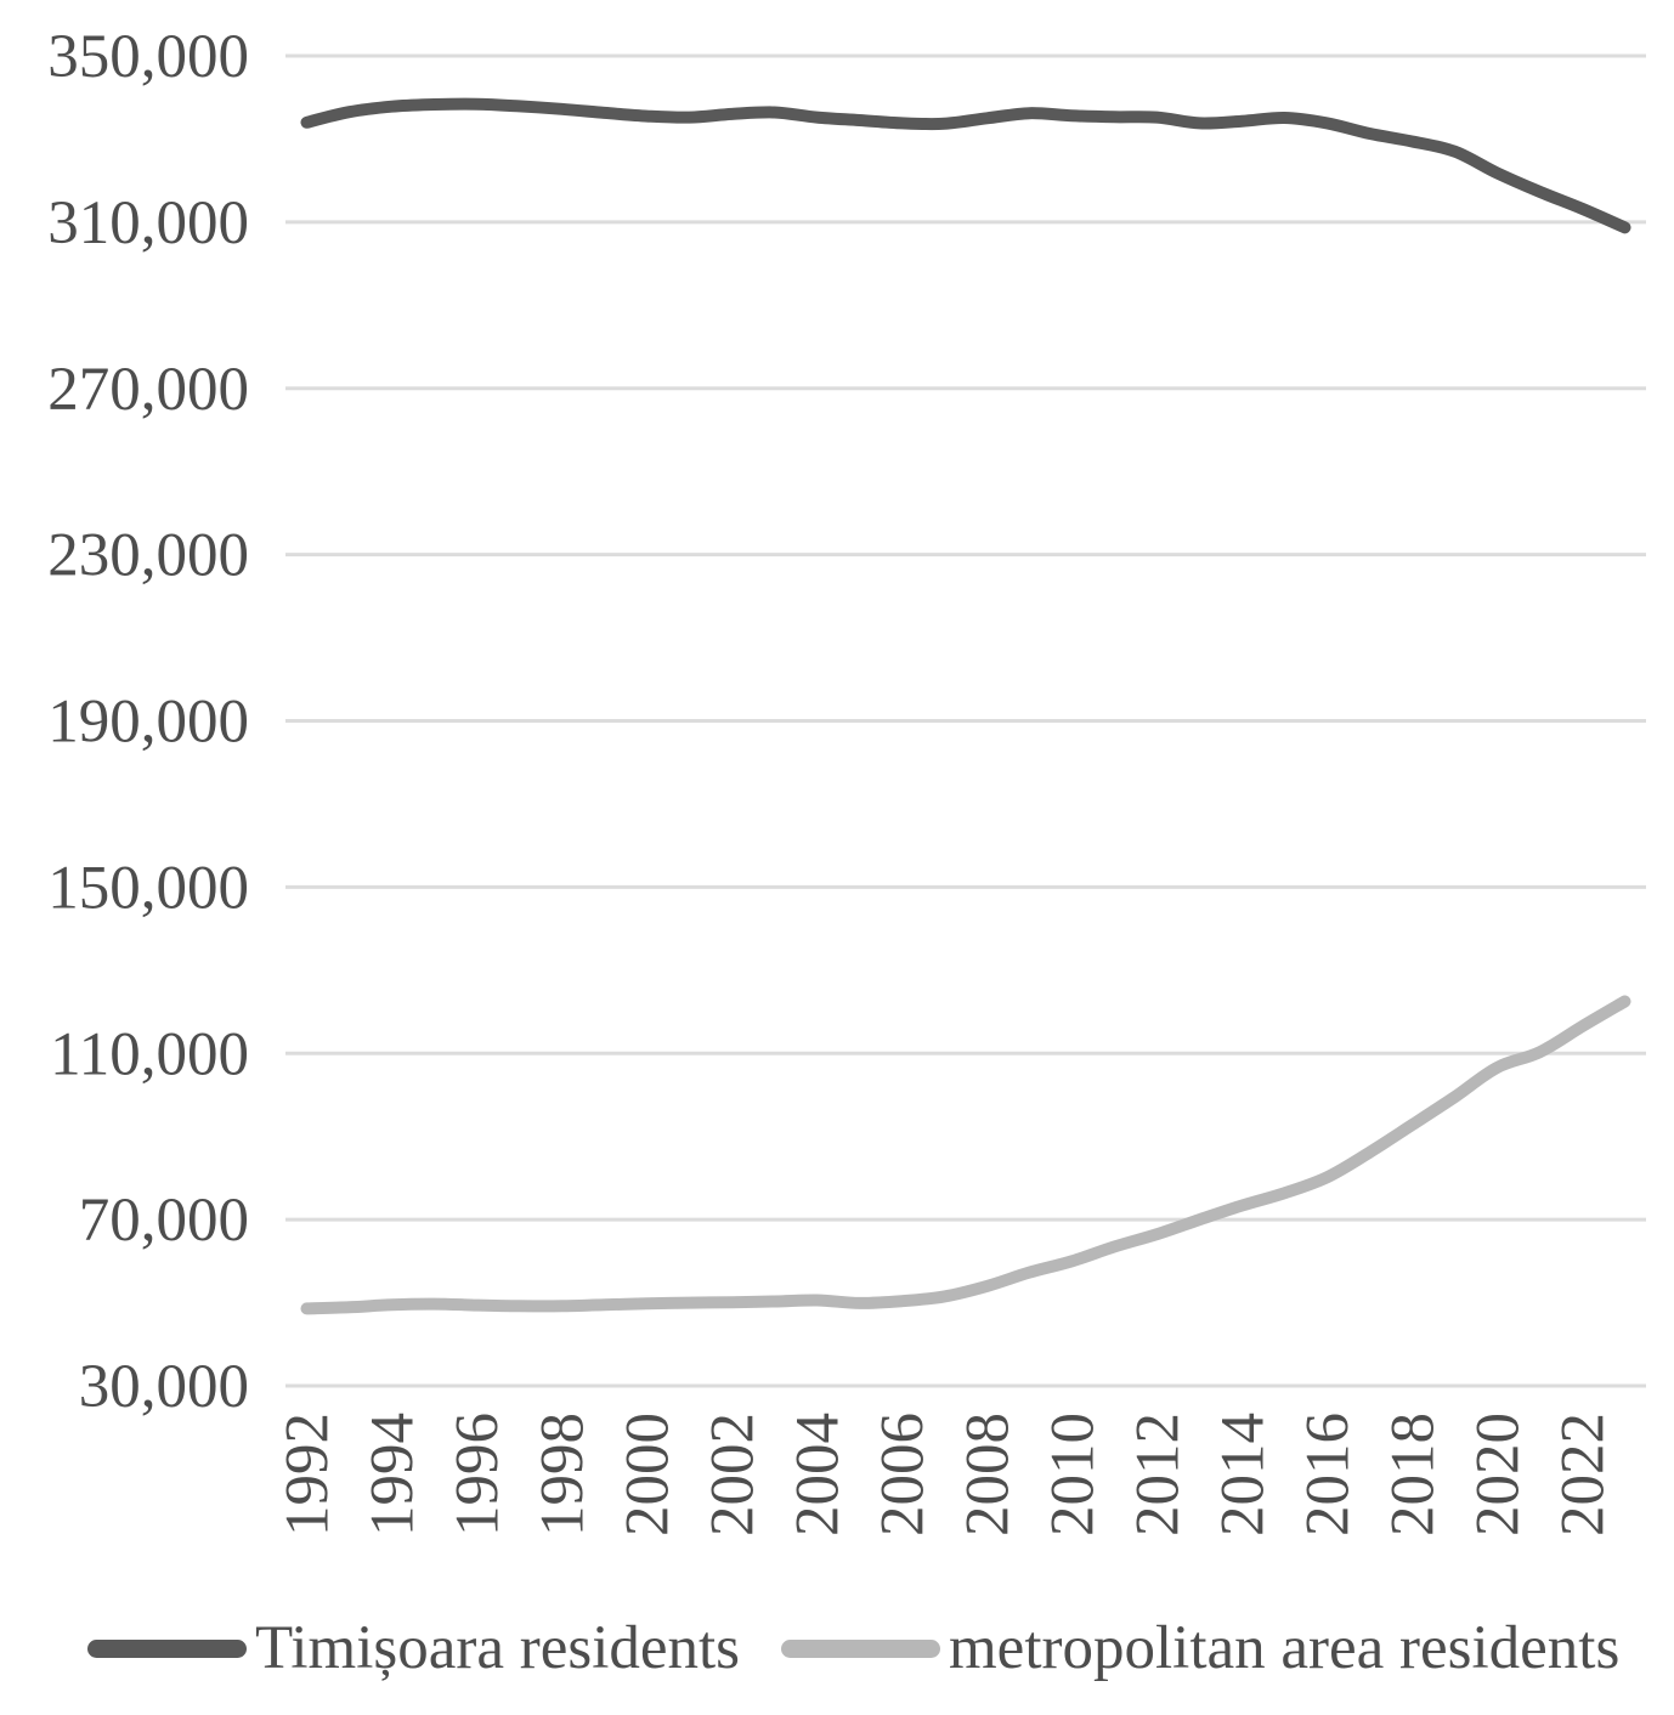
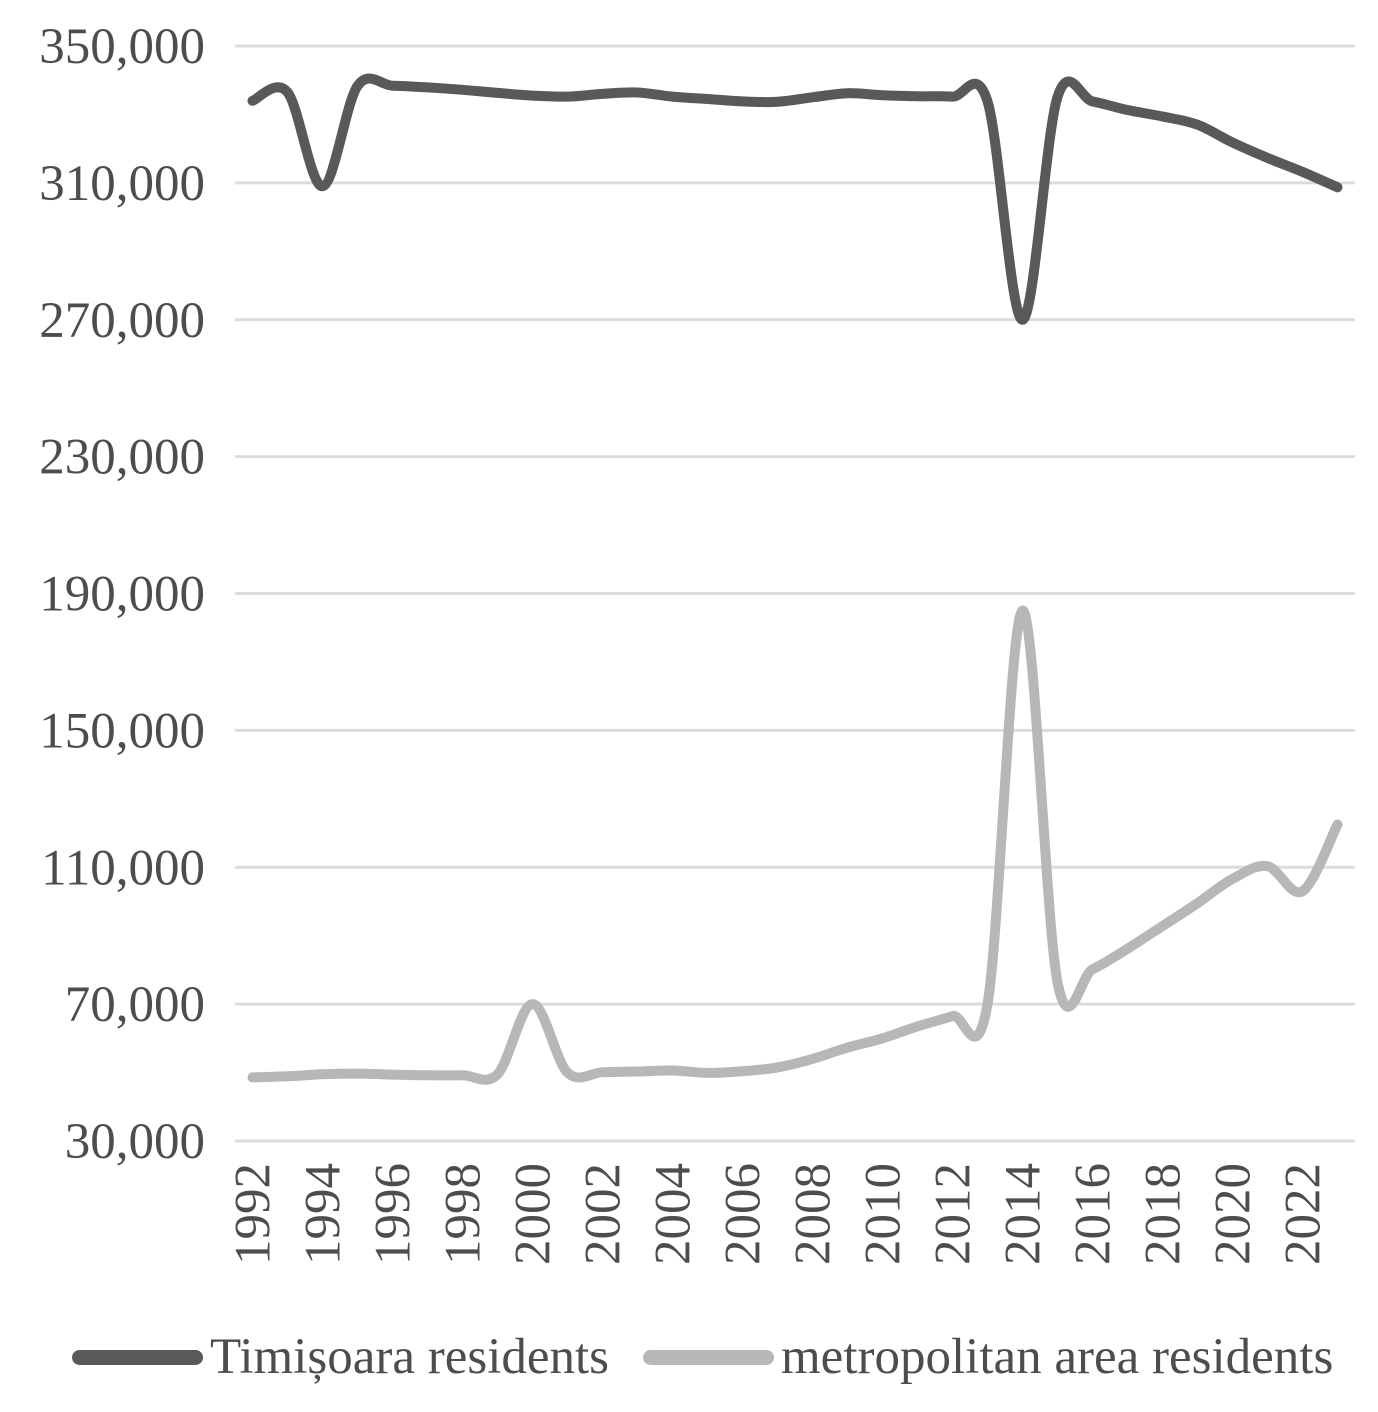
Timișoara residents/1994: 338000 -> 309000
metropolitan area residents/2000: 50000 -> 70000
Timișoara residents/2014: 334000 -> 270000
metropolitan area residents/2014: 73000 -> 185000
metropolitan area residents/2022: 116000 -> 103000
